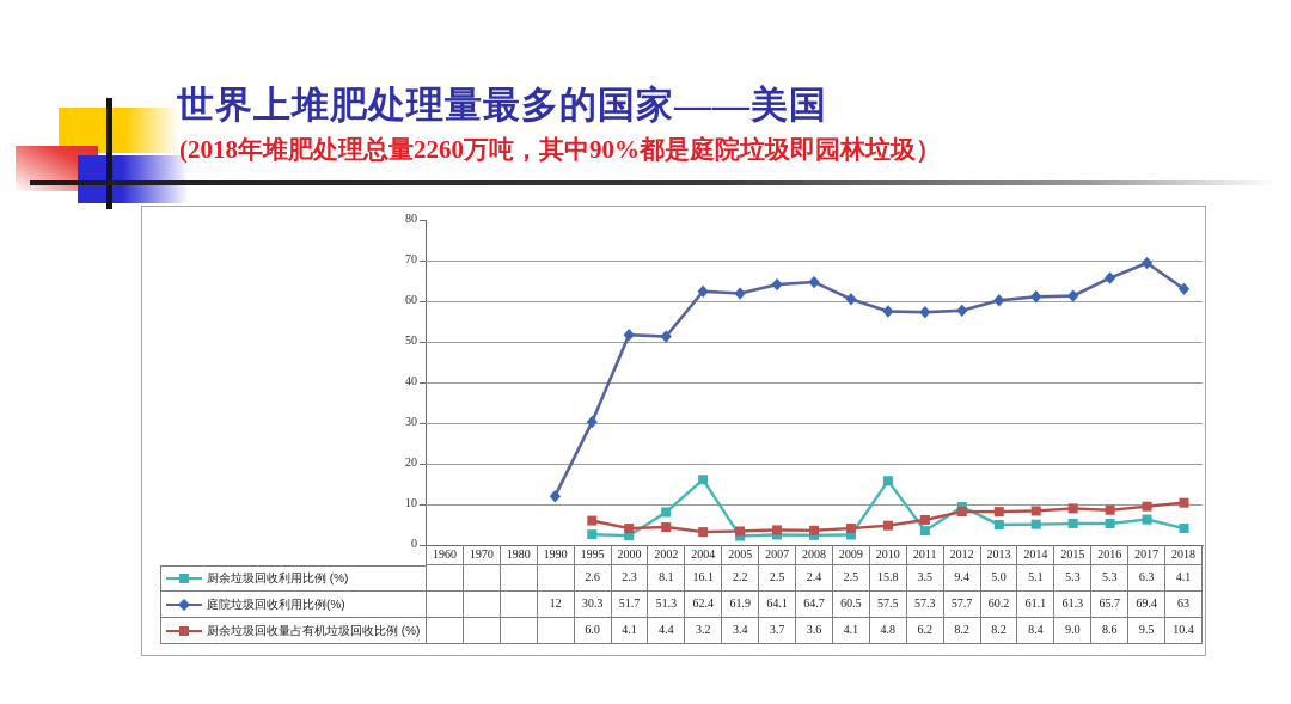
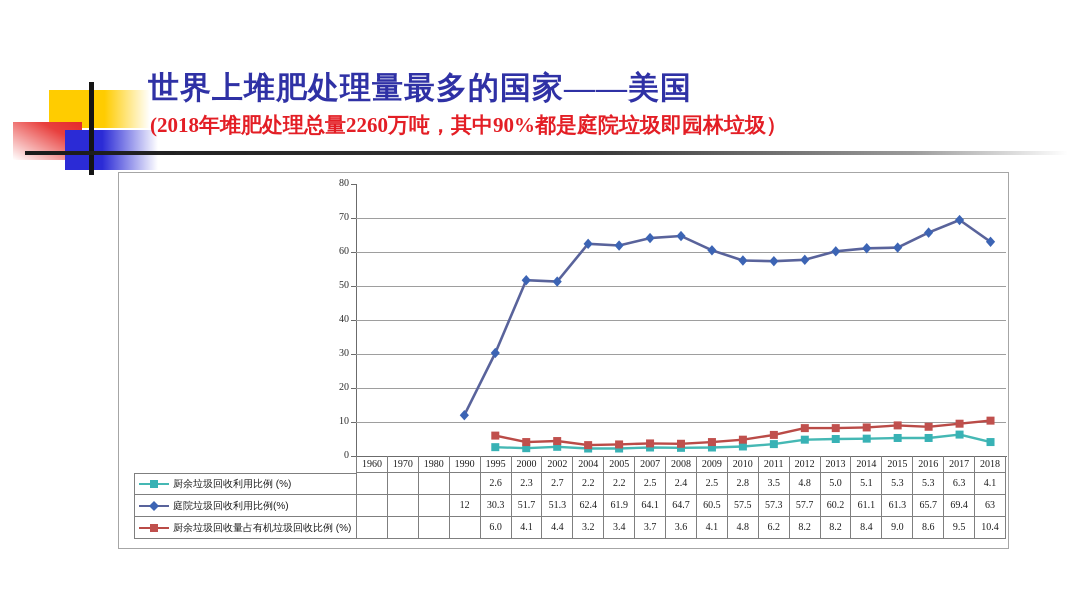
厨余垃圾回收利用比例 (%)/2002: 8.1 -> 2.7
厨余垃圾回收利用比例 (%)/2004: 16.1 -> 2.2
厨余垃圾回收利用比例 (%)/2010: 15.8 -> 2.8
厨余垃圾回收利用比例 (%)/2012: 9.4 -> 4.8
